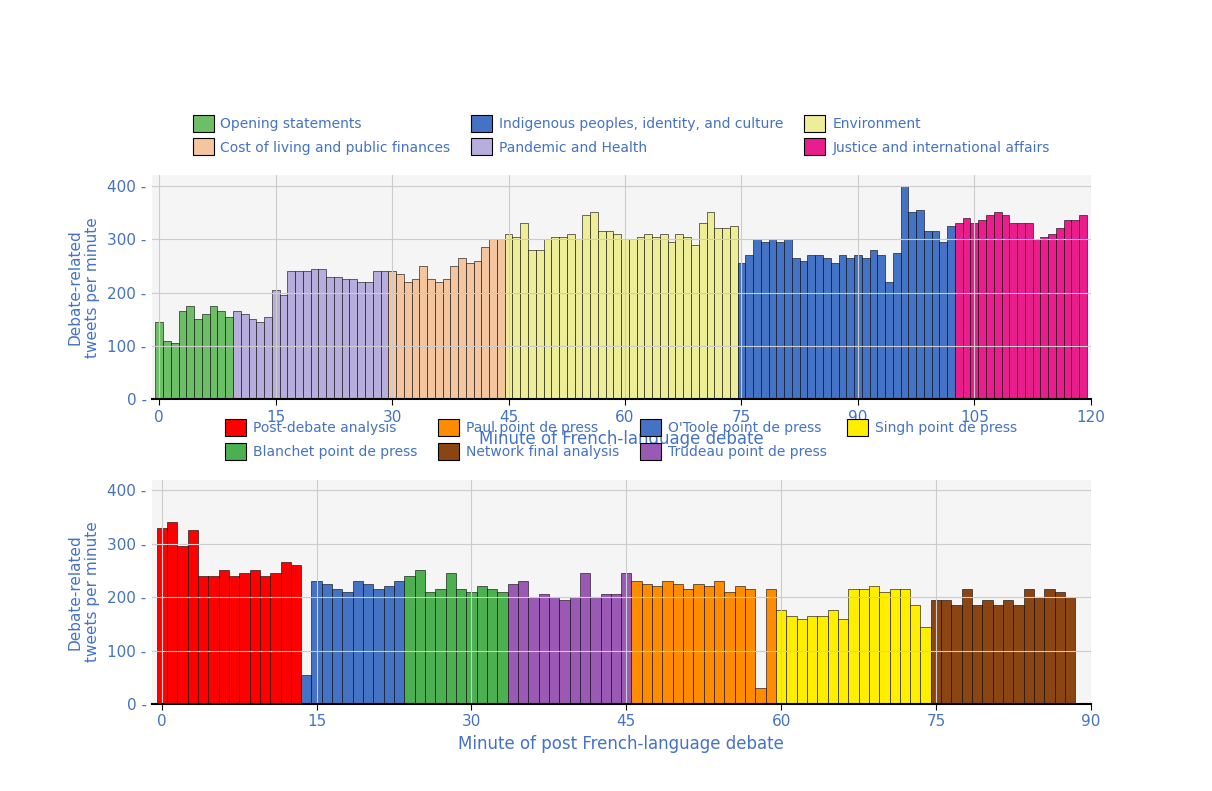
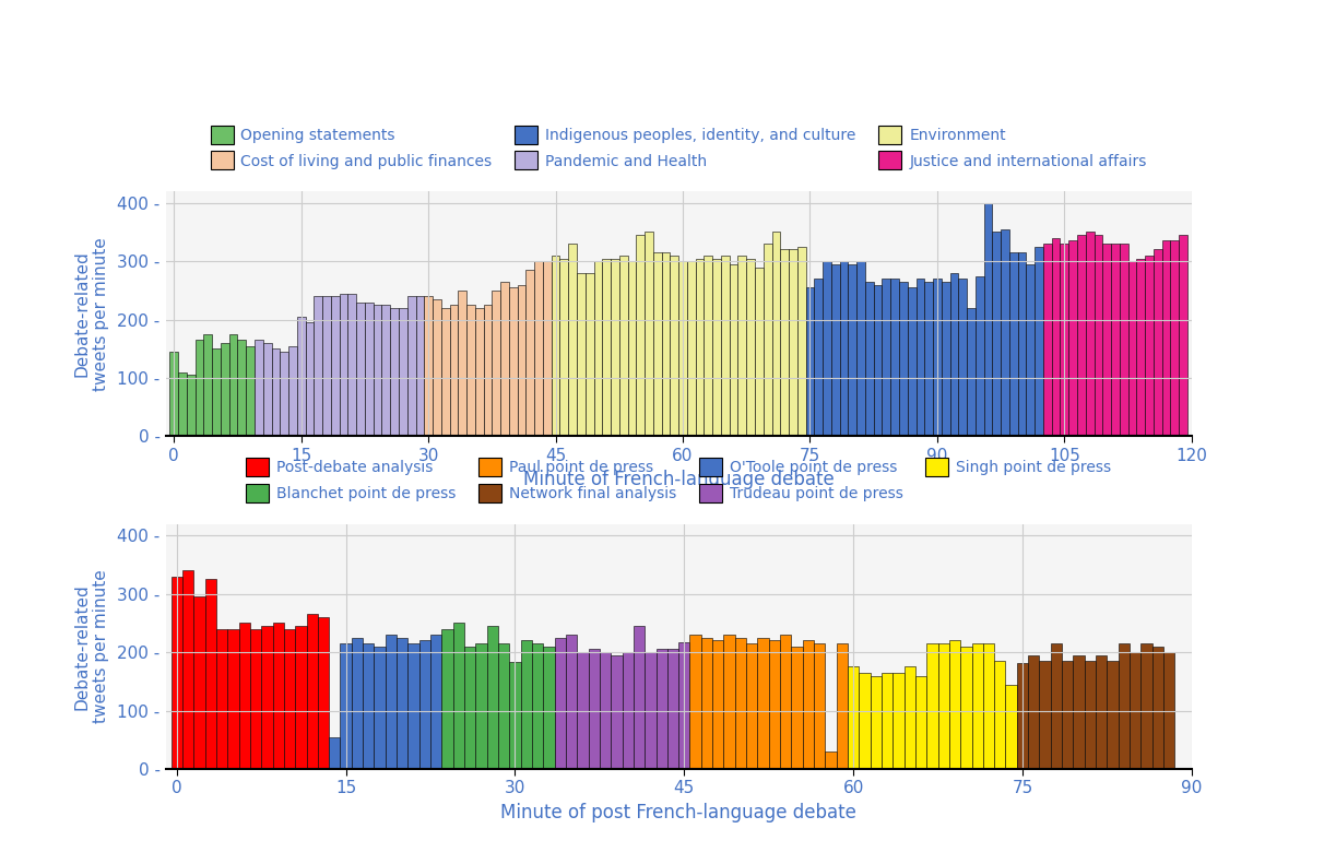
15: 230 - -> 216 -
30: 210 - -> 184 -
45: 245 - -> 218 -
75: 195 - -> 182 -
